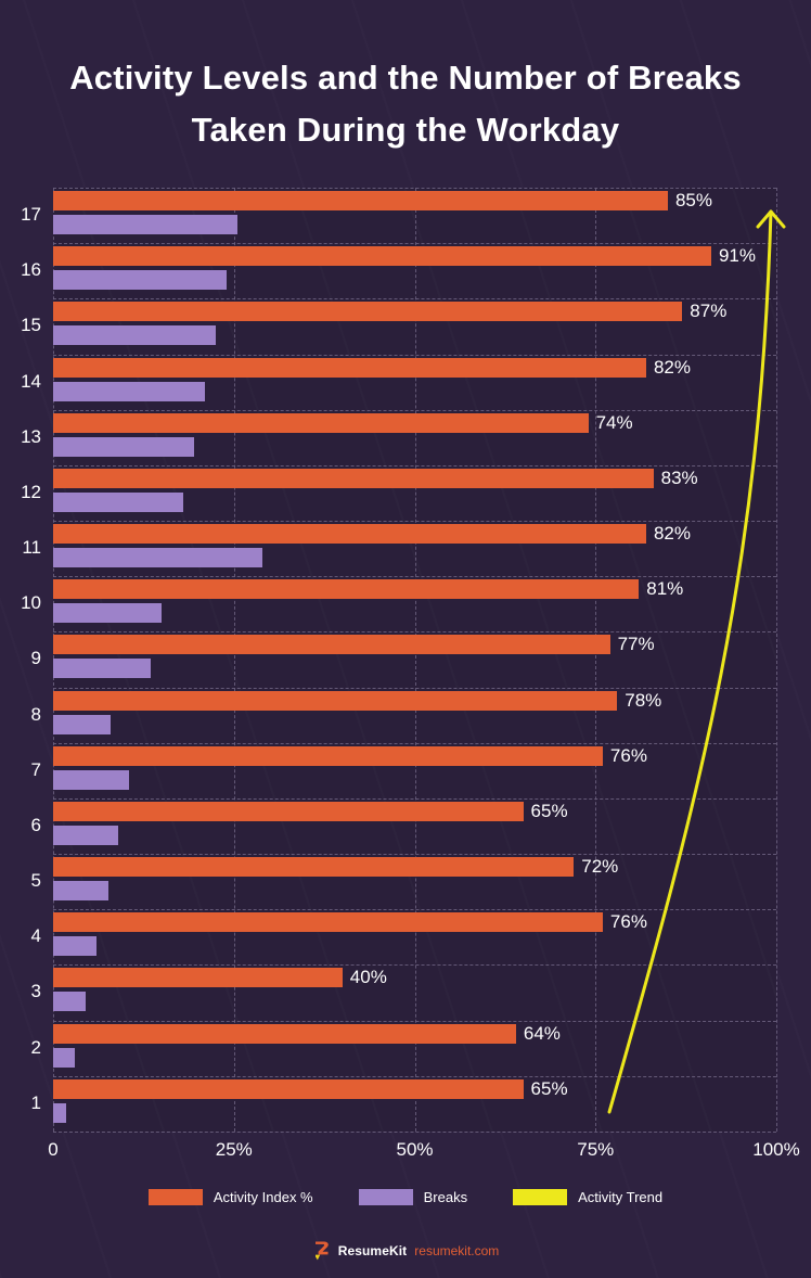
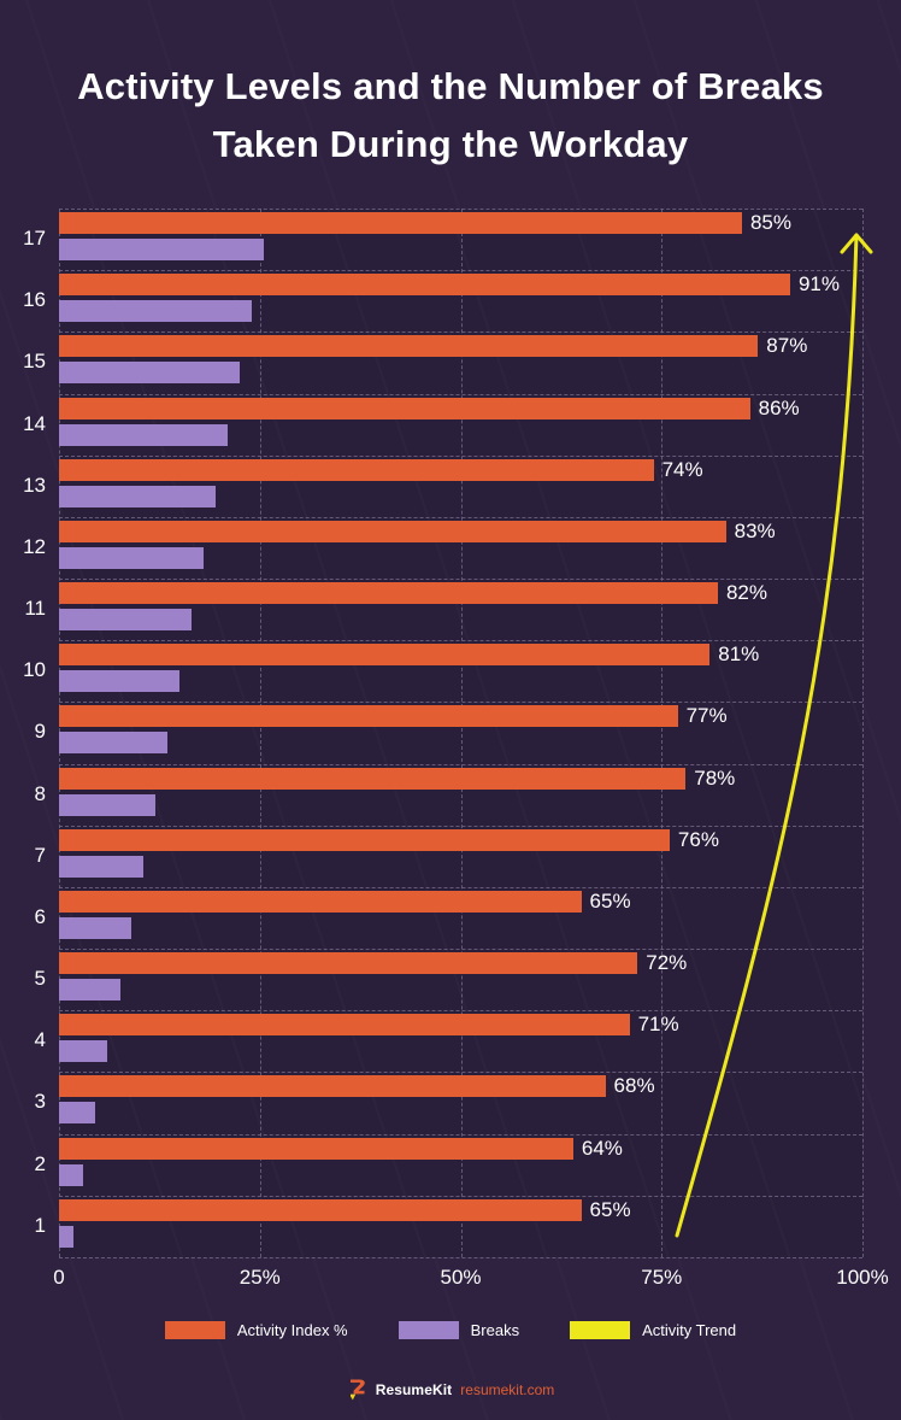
Activity Index %/14: 82% -> 86%
Breaks/11: 29% -> 16%
Breaks/8: 8% -> 12%
Activity Index %/4: 76% -> 71%
Activity Index %/3: 40% -> 68%
